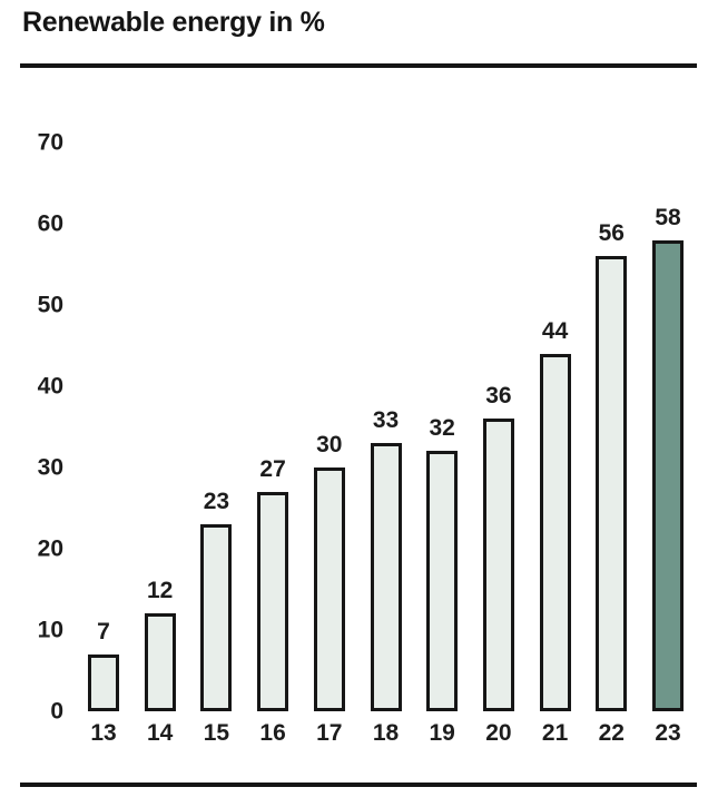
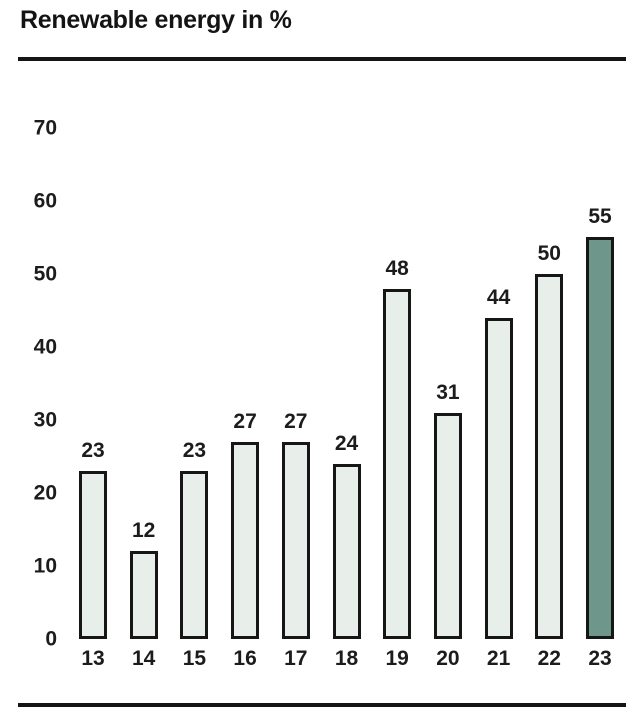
13: 7 -> 23
17: 30 -> 27
18: 33 -> 24
19: 32 -> 48
20: 36 -> 31
22: 56 -> 50
23: 58 -> 55
